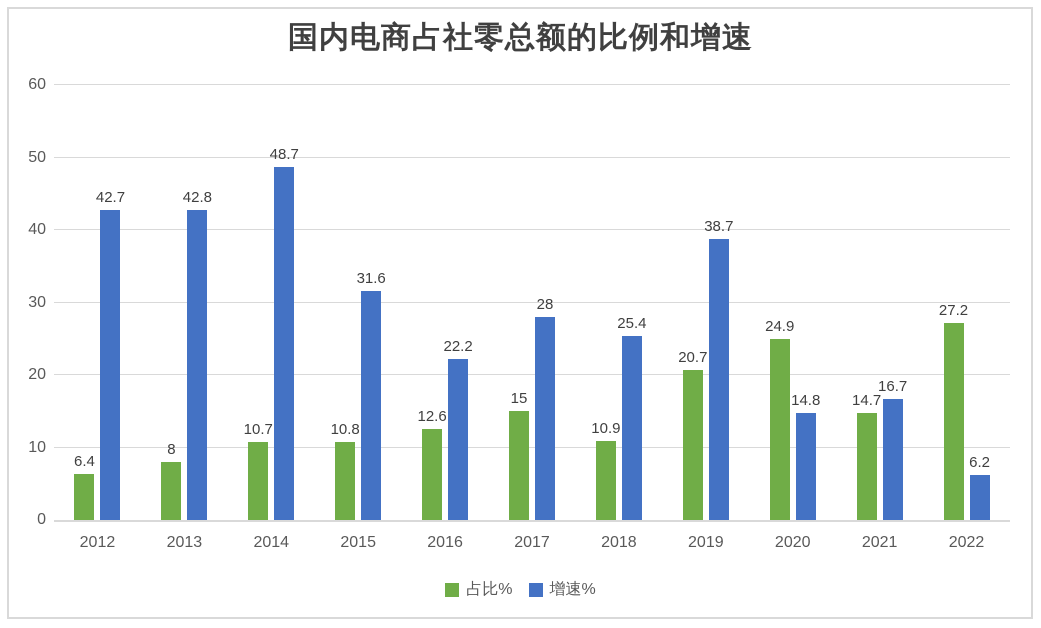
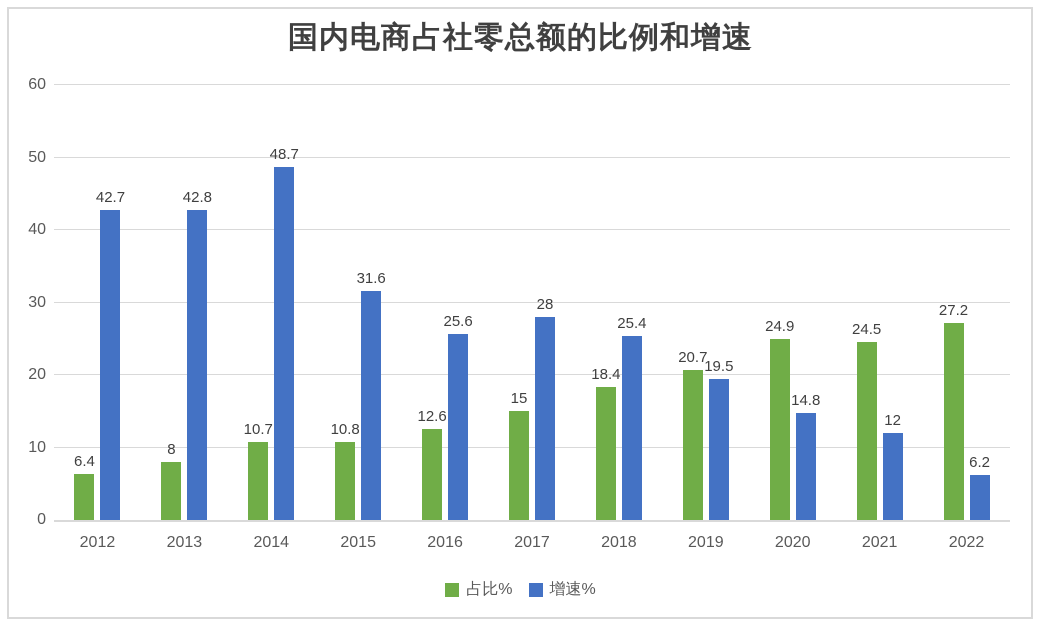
增速%/2016: 22.2 -> 25.6
占比%/2018: 10.9 -> 18.4
增速%/2019: 38.7 -> 19.5
占比%/2021: 14.7 -> 24.5
增速%/2021: 16.7 -> 12
